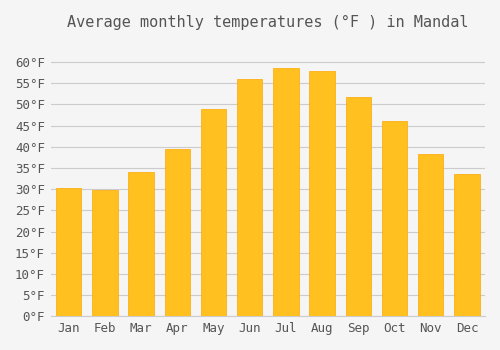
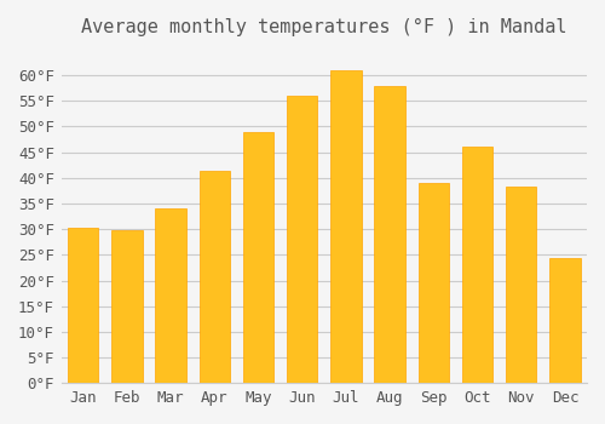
Apr: 39.5°F -> 41.5°F
Jul: 58.5°F -> 61.0°F
Sep: 51.8°F -> 39.0°F
Dec: 33.5°F -> 24.5°F
